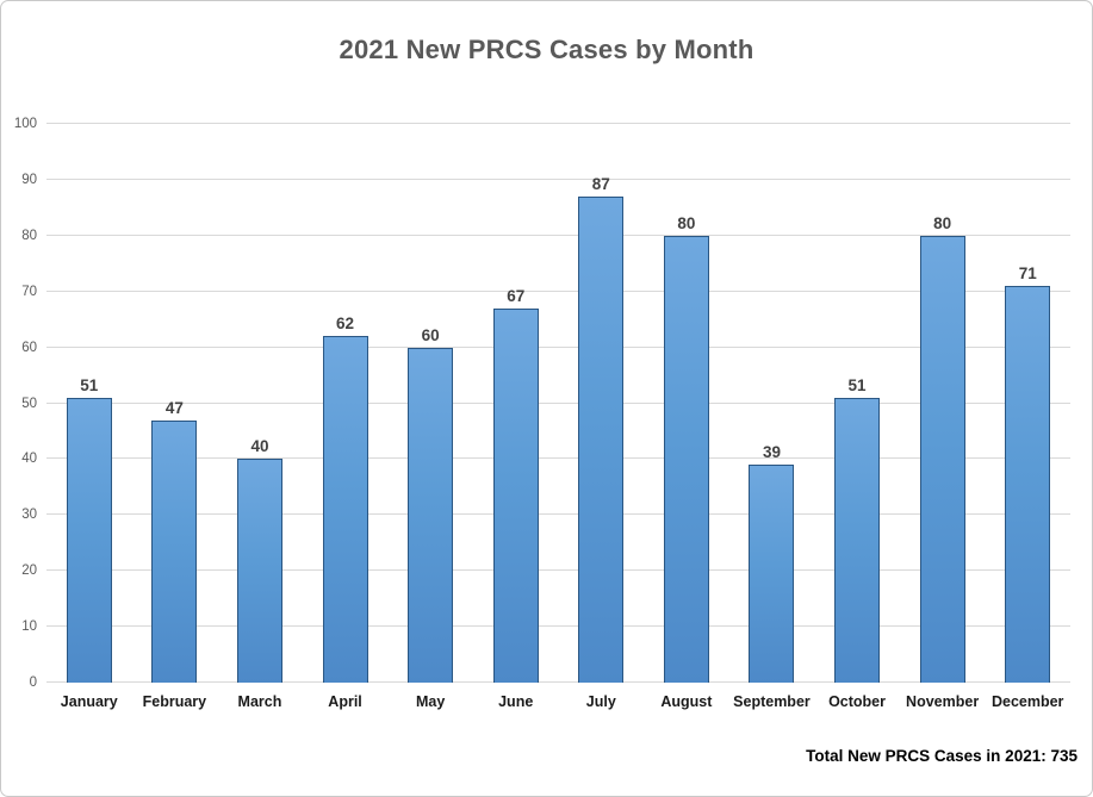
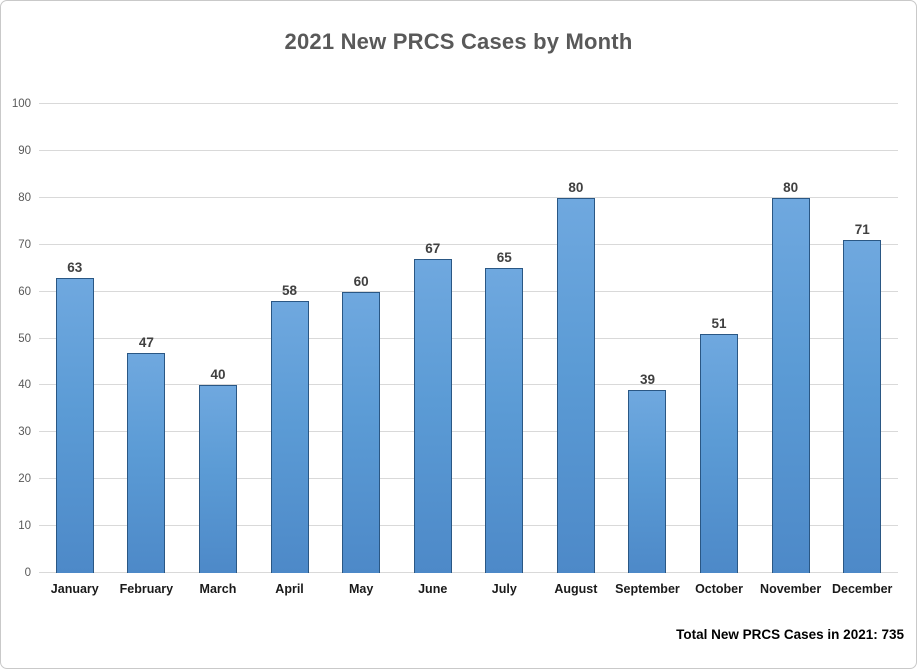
January: 51 -> 63
April: 62 -> 58
July: 87 -> 65
